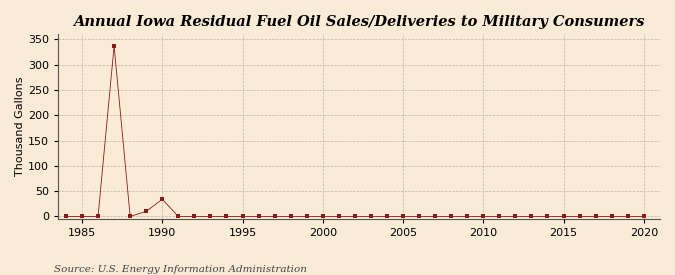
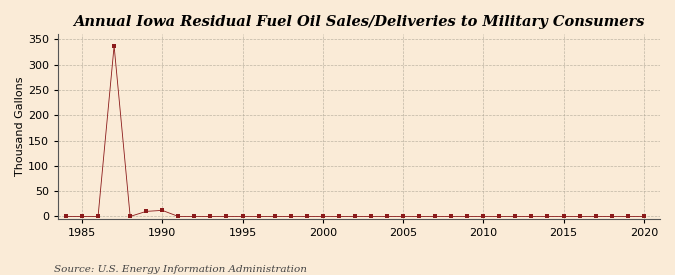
1990: 34 -> 12
